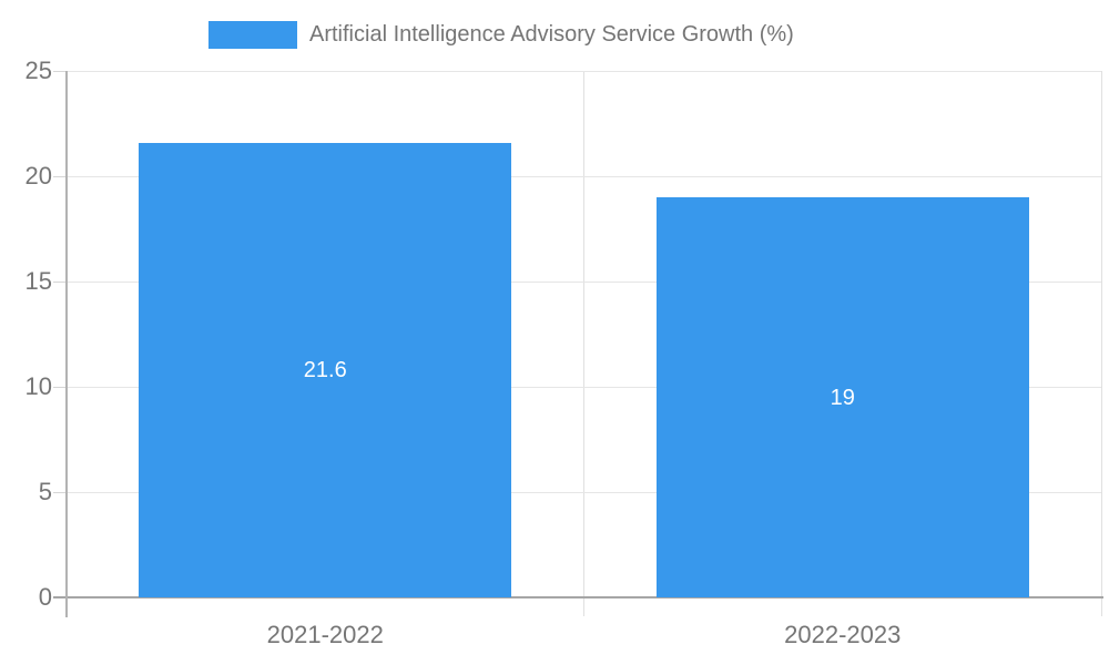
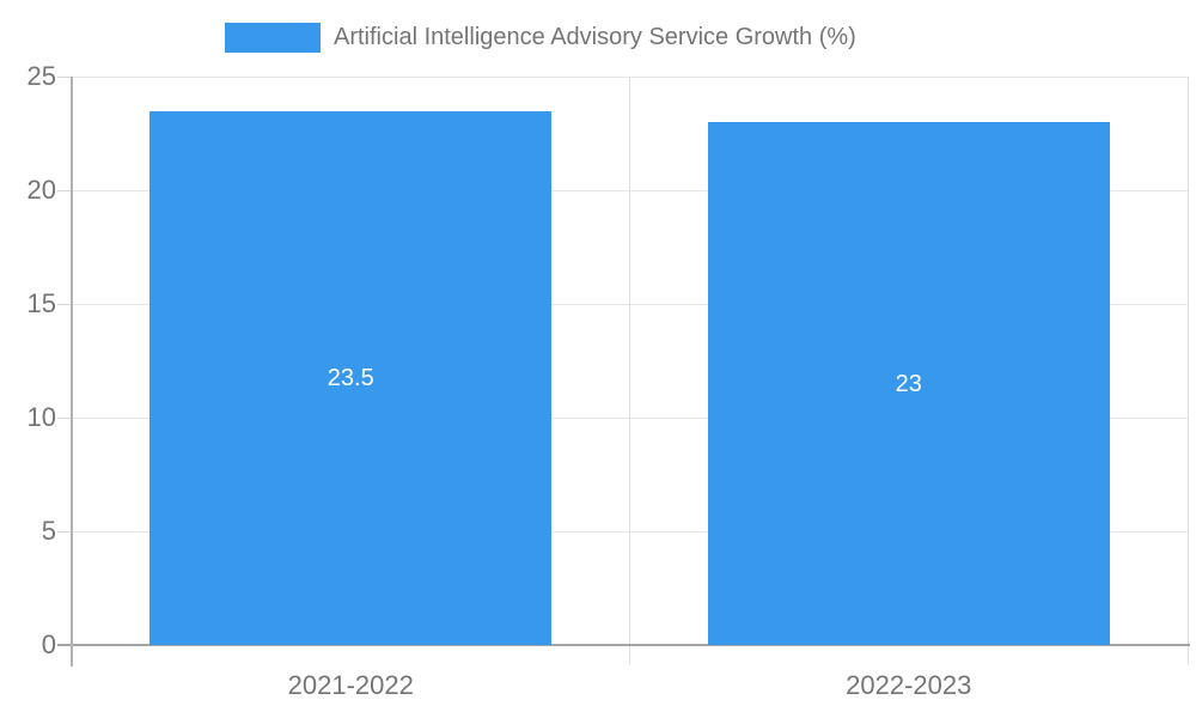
2021-2022: 21.6 -> 23.5
2022-2023: 19 -> 23
